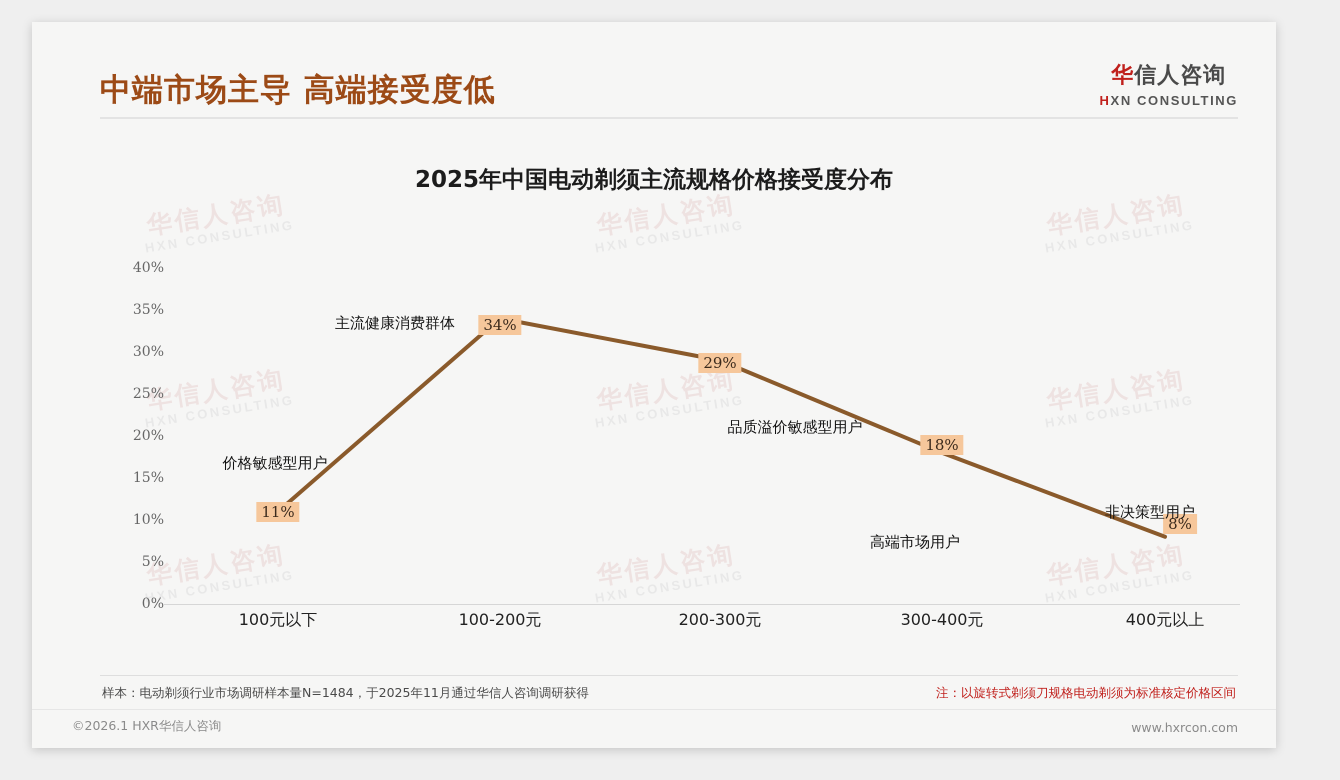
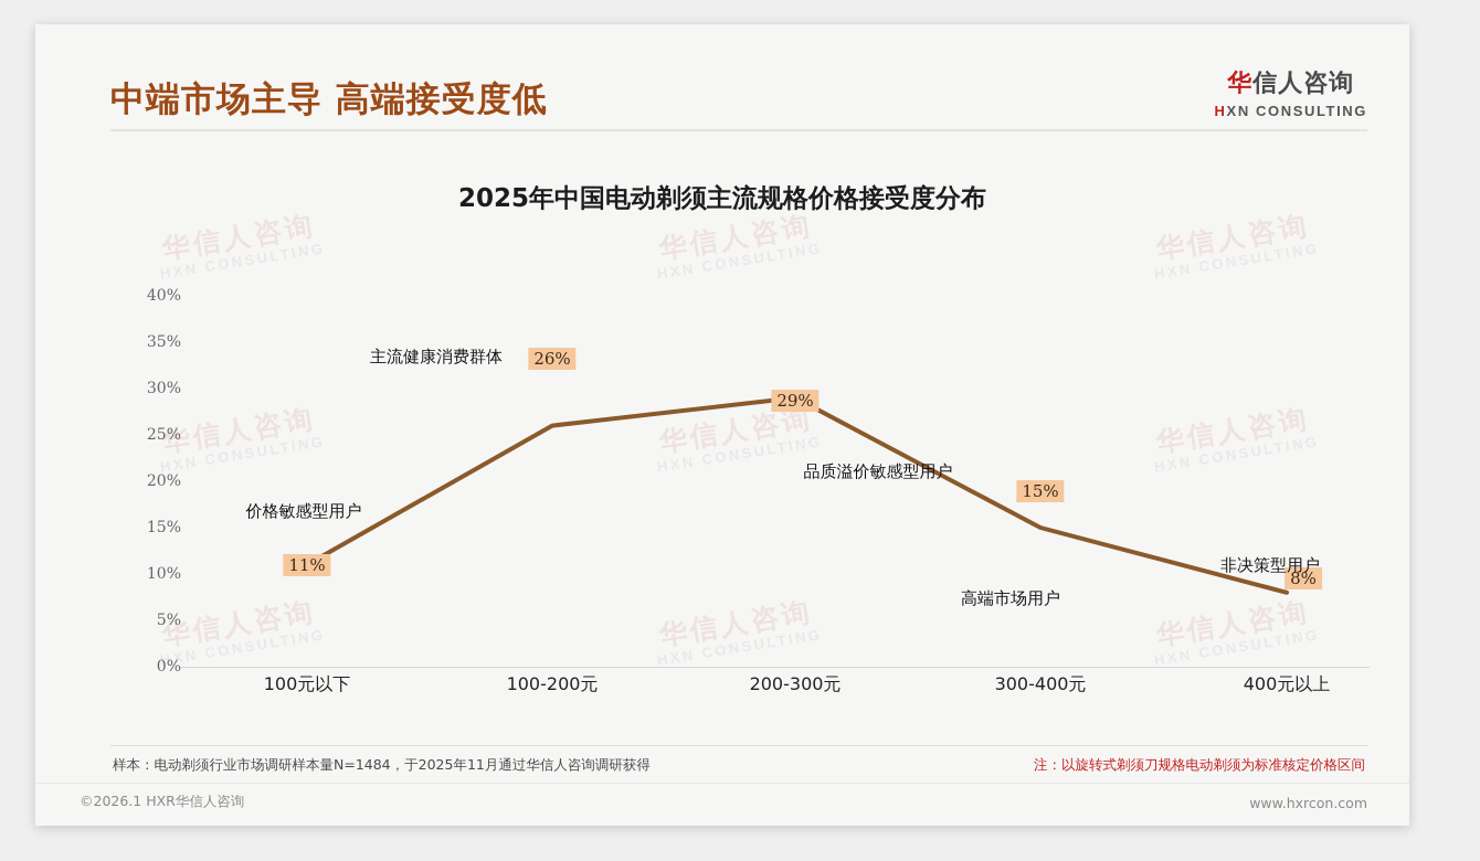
100-200元: 34% -> 26%
300-400元: 18% -> 15%
